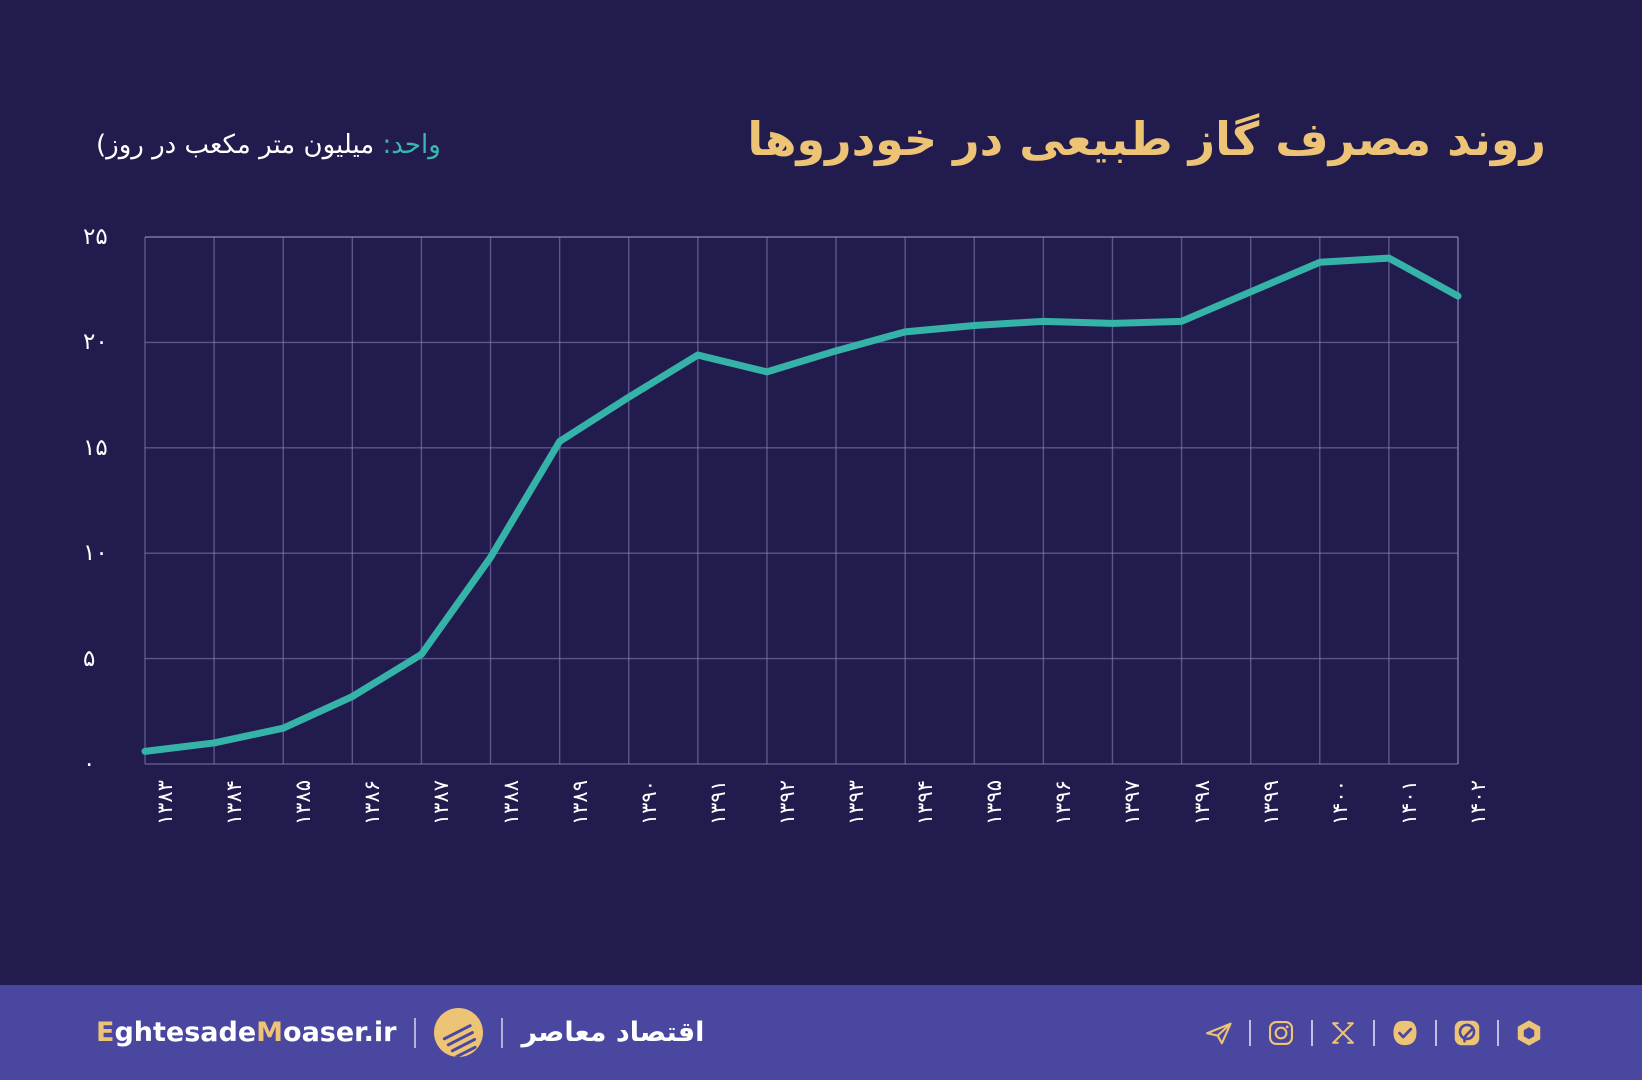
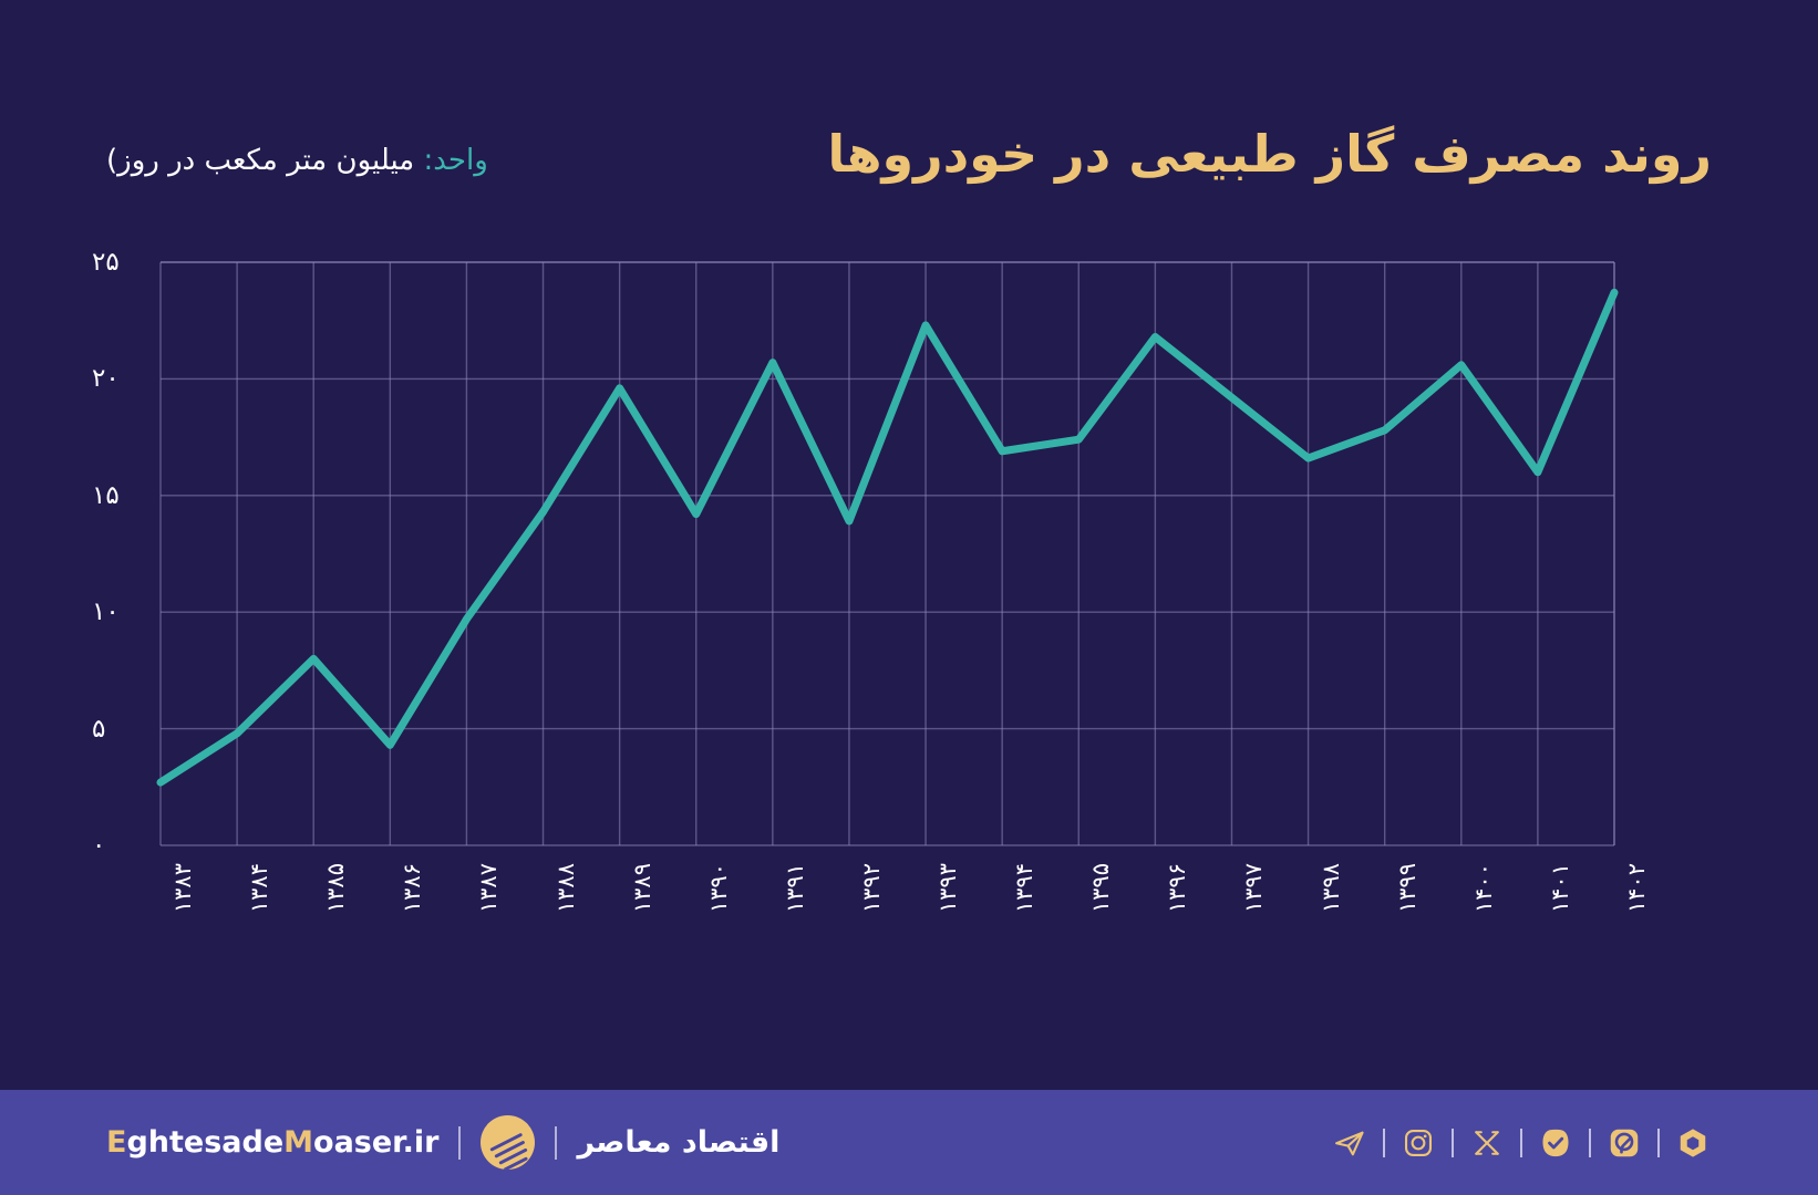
۱۳۸۳: 0.6 -> 2.7
۱۳۸۴: 1.0 -> 4.8
۱۳۸۵: 1.7 -> 8.0
۱۳۸۶: 3.2 -> 4.3
۱۳۸۷: 5.2 -> 9.7
۱۳۸۸: 9.8 -> 14.3
۱۳۸۹: 15.3 -> 19.6
۱۳۹۰: 17.4 -> 14.2
۱۳۹۱: 19.4 -> 20.7
۱۳۹۲: 18.6 -> 13.9
۱۳۹۳: 19.6 -> 22.3
۱۳۹۴: 20.5 -> 16.9
۱۳۹۵: 20.8 -> 17.4
۱۳۹۶: 21.0 -> 21.8
۱۳۹۷: 20.9 -> 19.2
۱۳۹۸: 21.0 -> 16.6
۱۳۹۹: 22.4 -> 17.8
۱۴۰۰: 23.8 -> 20.6
۱۴۰۱: 24.0 -> 16.0
۱۴۰۲: 22.2 -> 23.7
